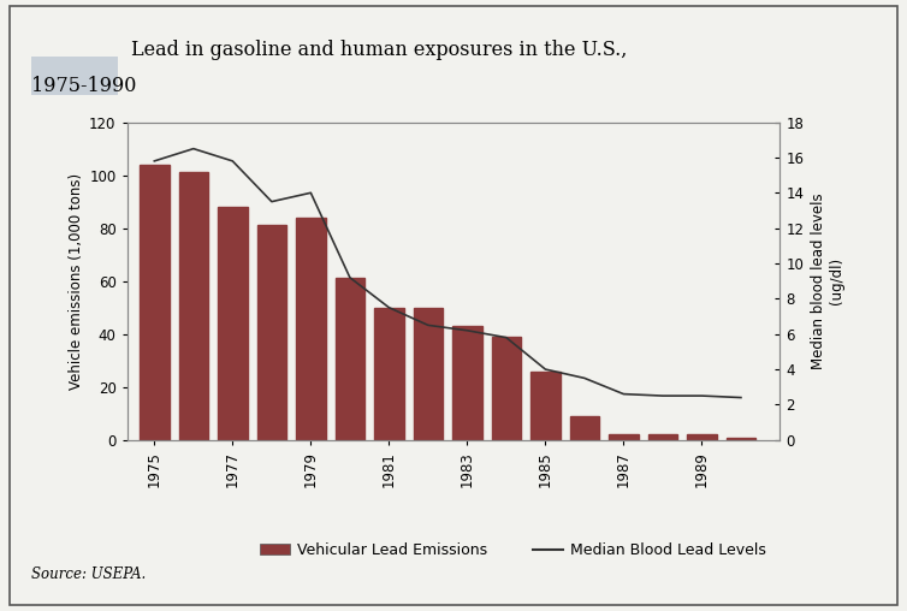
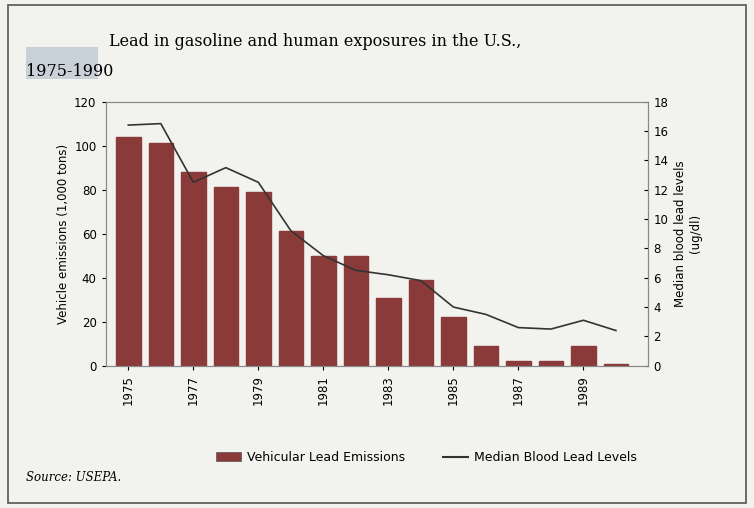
Median Blood Lead Levels/1975: 15.8 -> 16.4
Median Blood Lead Levels/1977: 15.8 -> 12.5
Vehicular Lead Emissions/1979: 84 -> 79
Median Blood Lead Levels/1979: 14.0 -> 12.5
Vehicular Lead Emissions/1983: 43 -> 31
Vehicular Lead Emissions/1985: 26 -> 22
Vehicular Lead Emissions/1989: 2 -> 9
Median Blood Lead Levels/1989: 2.5 -> 3.1
